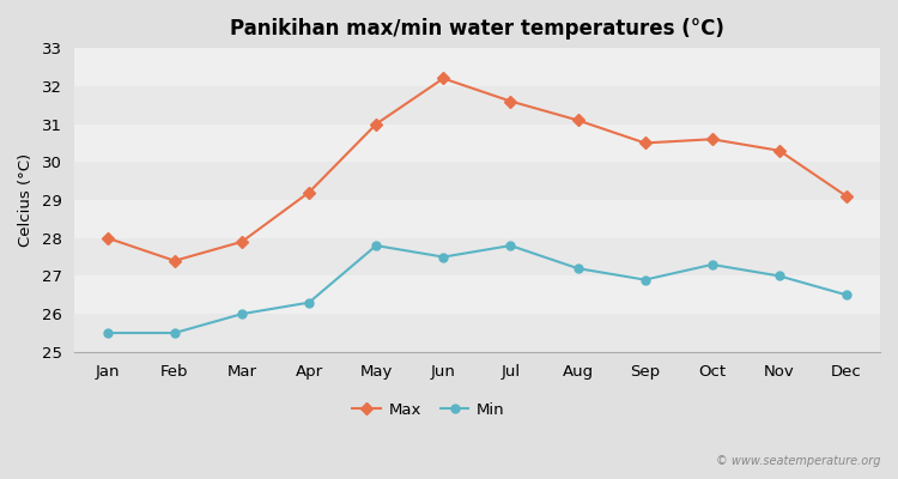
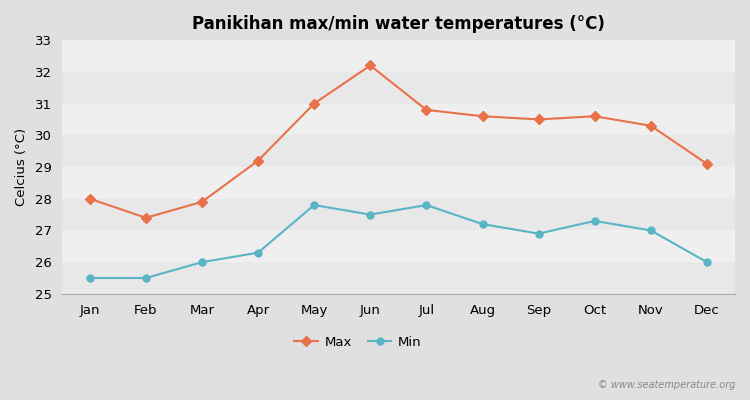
Max/Jul: 31.6 -> 30.8
Max/Aug: 31.1 -> 30.6
Min/Dec: 26.5 -> 26.0
